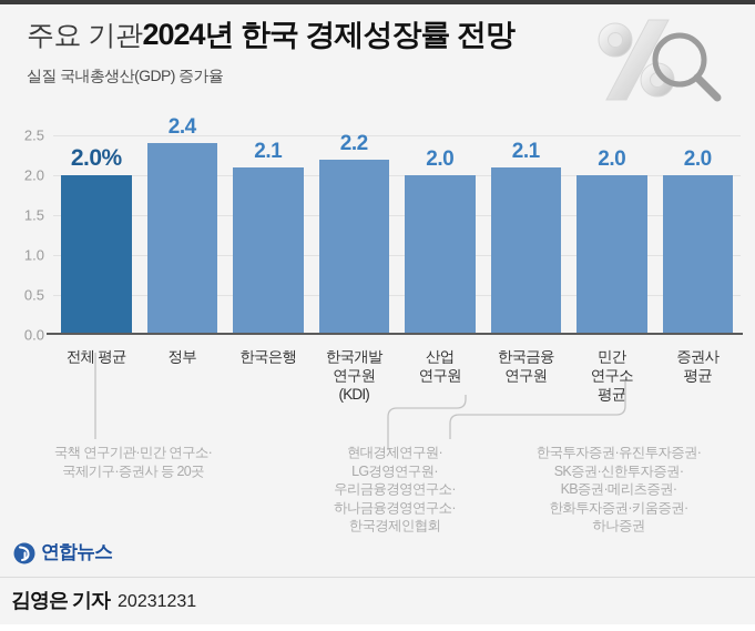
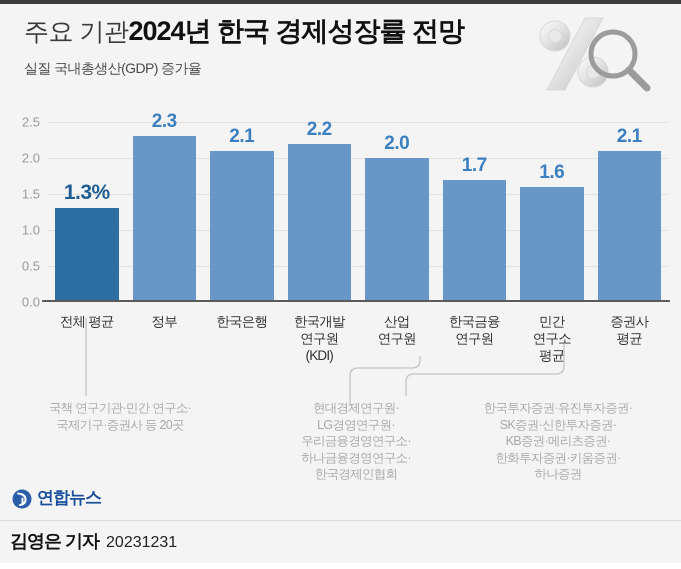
전체 평균: 2.0% -> 1.3%
정부: 2.4 -> 2.3
한국금융 연구원: 2.1 -> 1.7
민간 연구소 평균: 2.0 -> 1.6
증권사 평균: 2.0 -> 2.1
